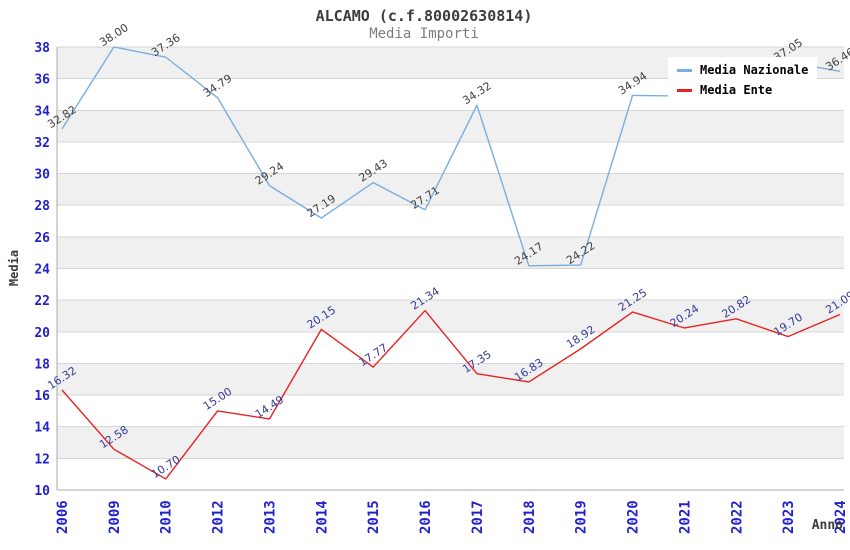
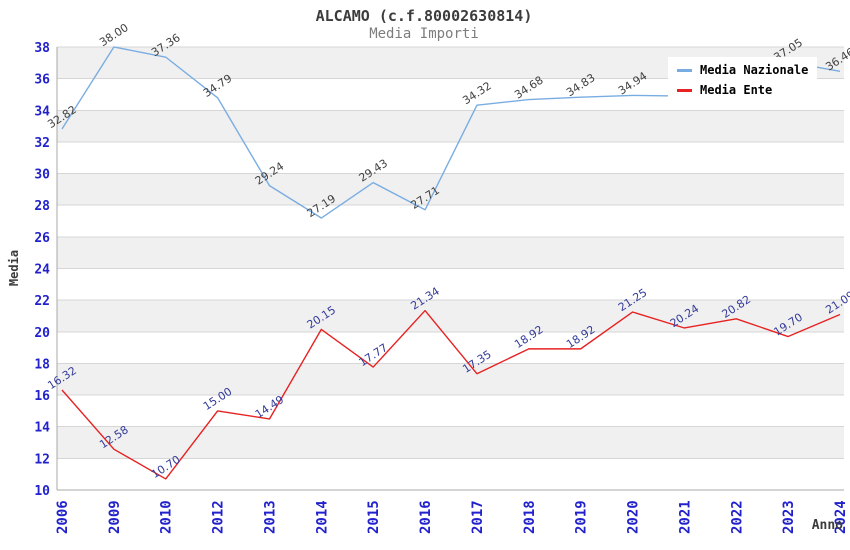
Media Nazionale/2018: 24.17 -> 34.68
Media Ente/2018: 16.83 -> 18.92
Media Nazionale/2019: 24.22 -> 34.83
